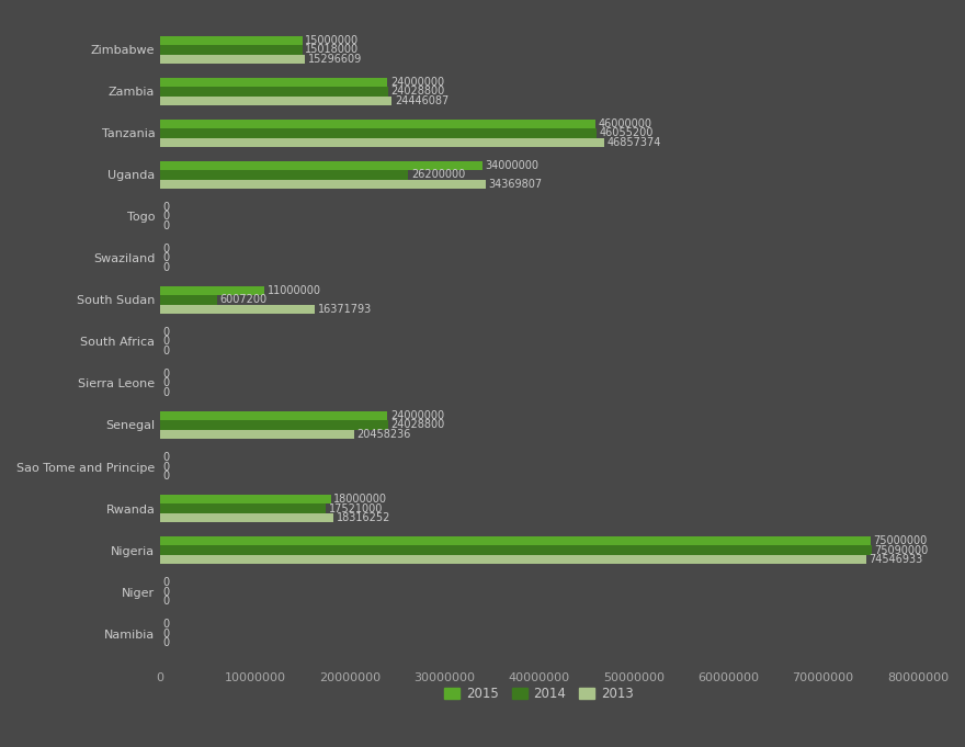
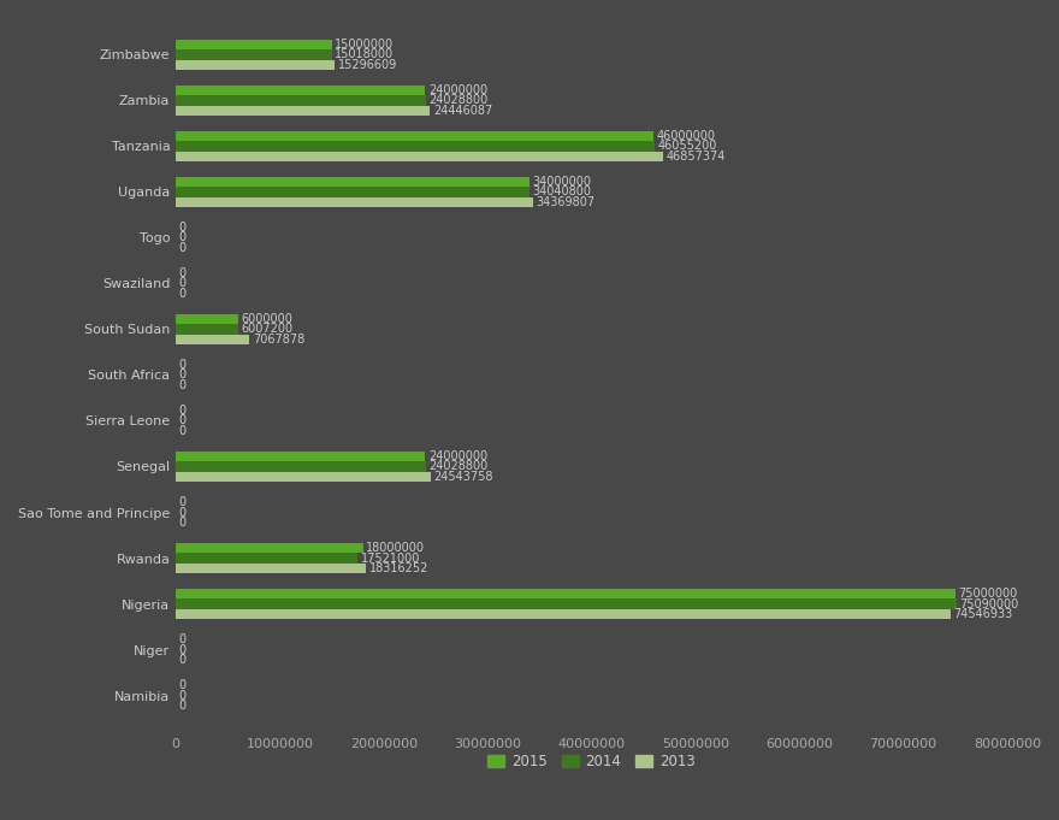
2014/Uganda: 26200000 -> 34000000
2015/South Sudan: 11000000 -> 6000000
2013/South Sudan: 16371793 -> 7067878
2013/Senegal: 20458236 -> 24543758
